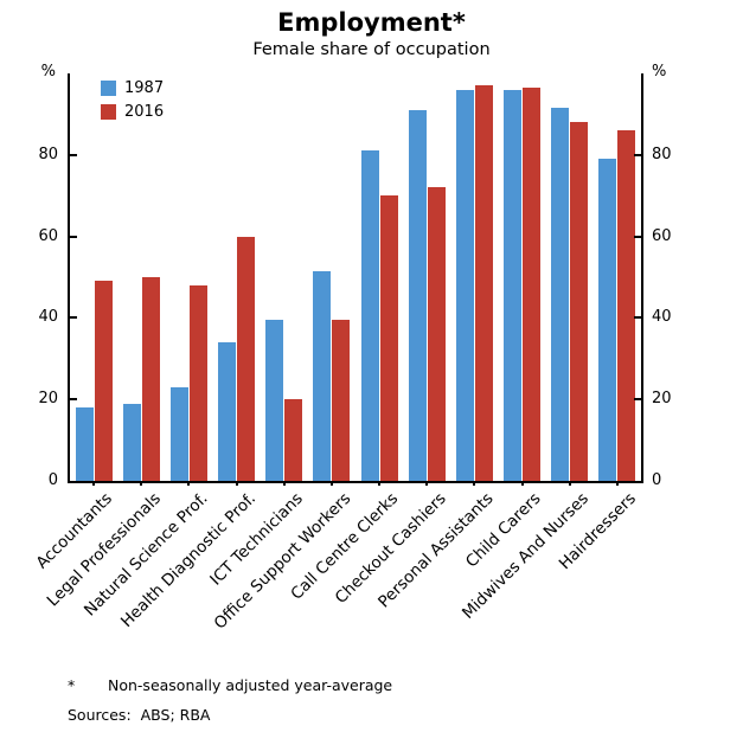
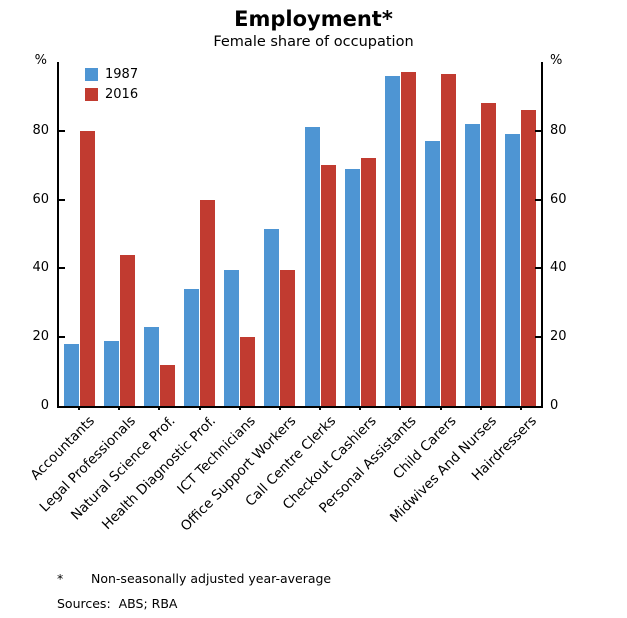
2016/Accountants: 49 -> 80
2016/Legal Professionals: 50 -> 44
2016/Natural Science Prof.: 48 -> 12
1987/Checkout Cashiers: 91 -> 69
1987/Child Carers: 96 -> 77
1987/Midwives And Nurses: 92 -> 82
